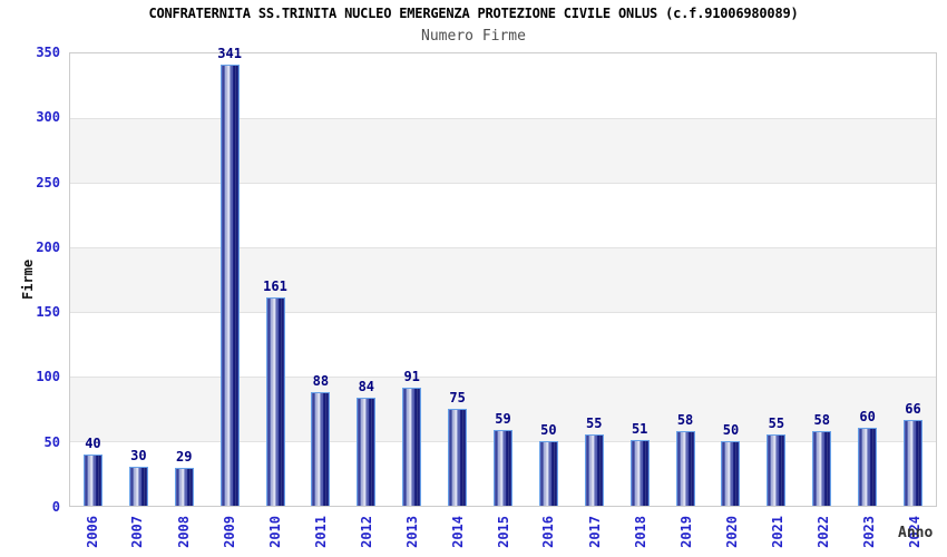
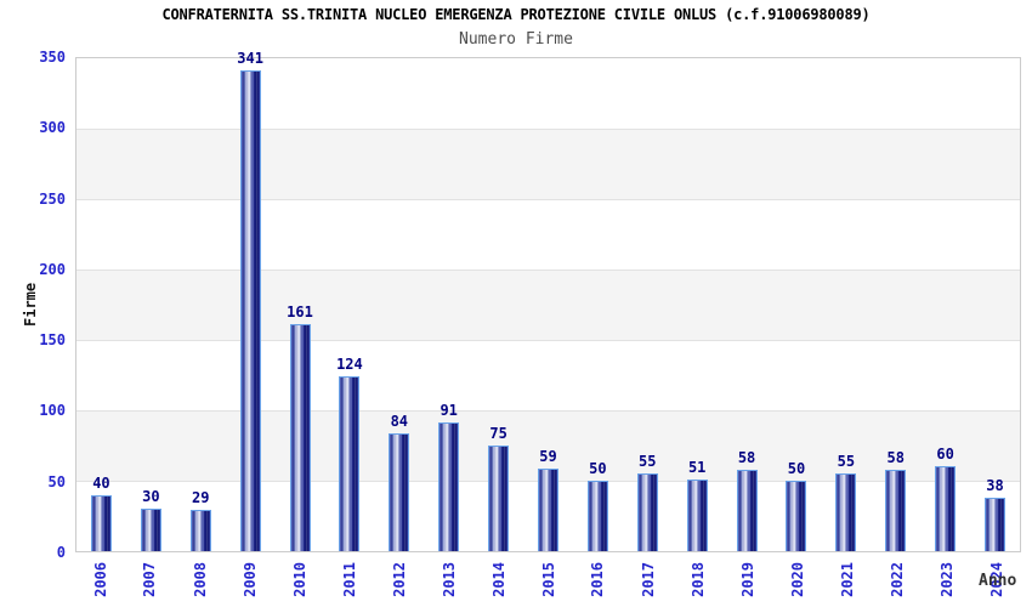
2011: 88 -> 124
2024: 66 -> 38
